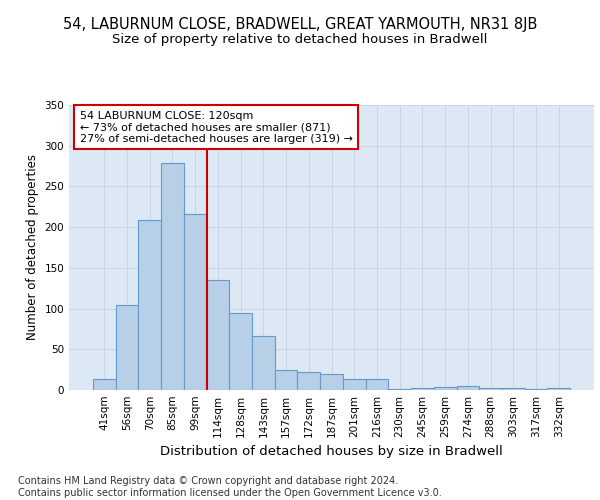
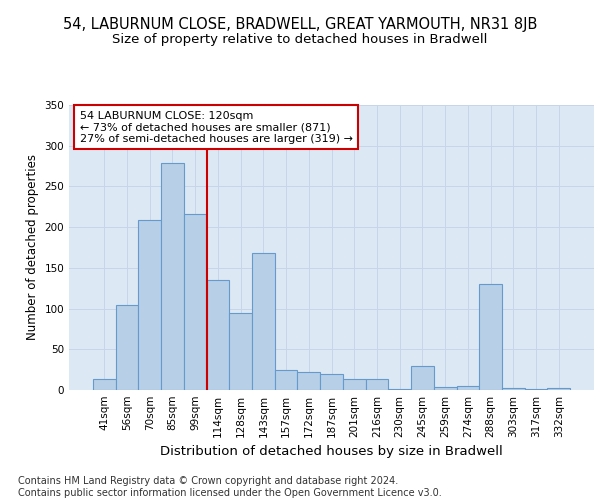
143sqm: 66 -> 168
245sqm: 2 -> 30
288sqm: 3 -> 130
